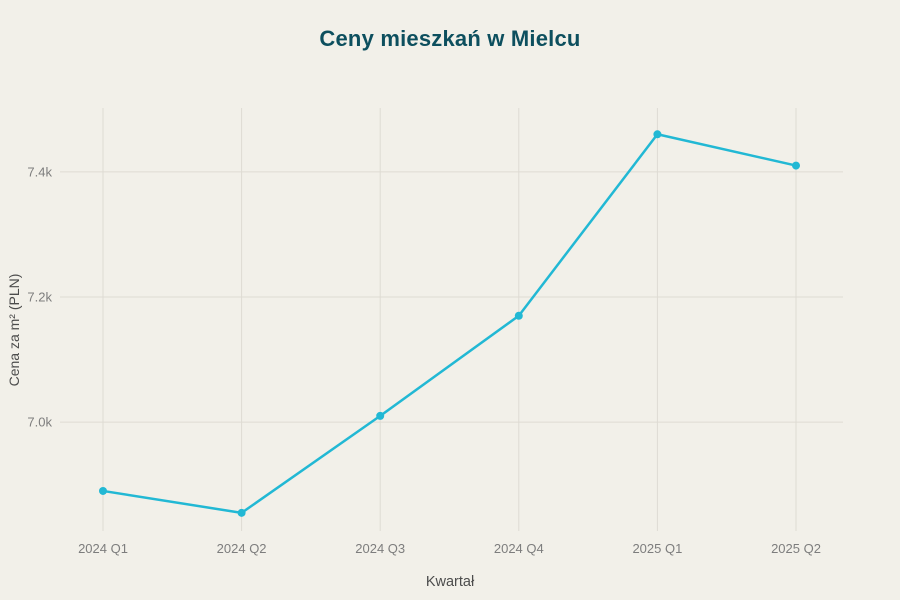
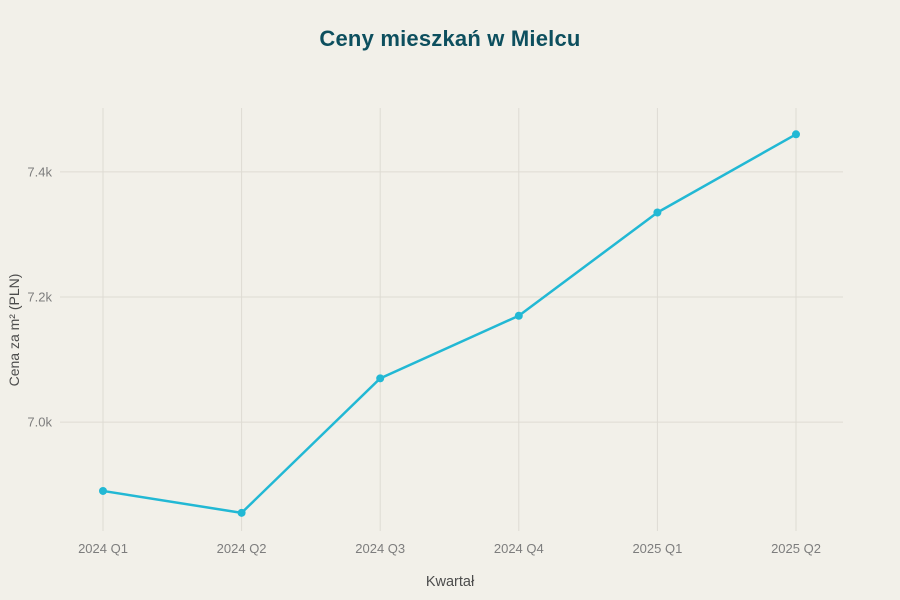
2024 Q3: 7.01k -> 7.07k
2025 Q1: 7.46k -> 7.34k
2025 Q2: 7.41k -> 7.46k
